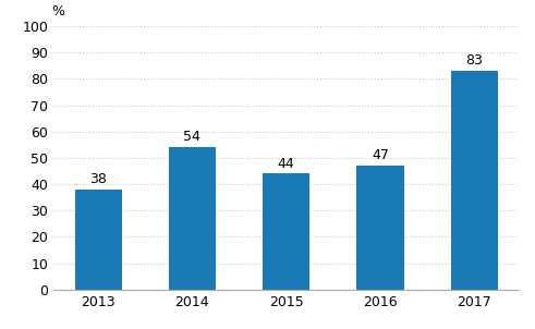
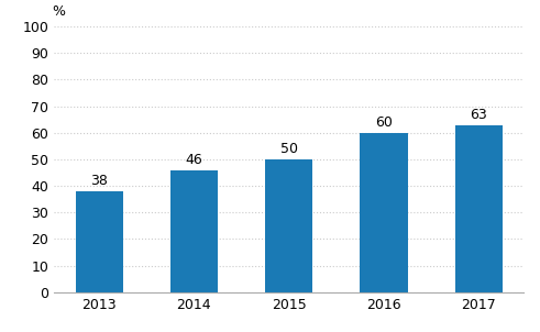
2014: 54 -> 46
2015: 44 -> 50
2016: 47 -> 60
2017: 83 -> 63
